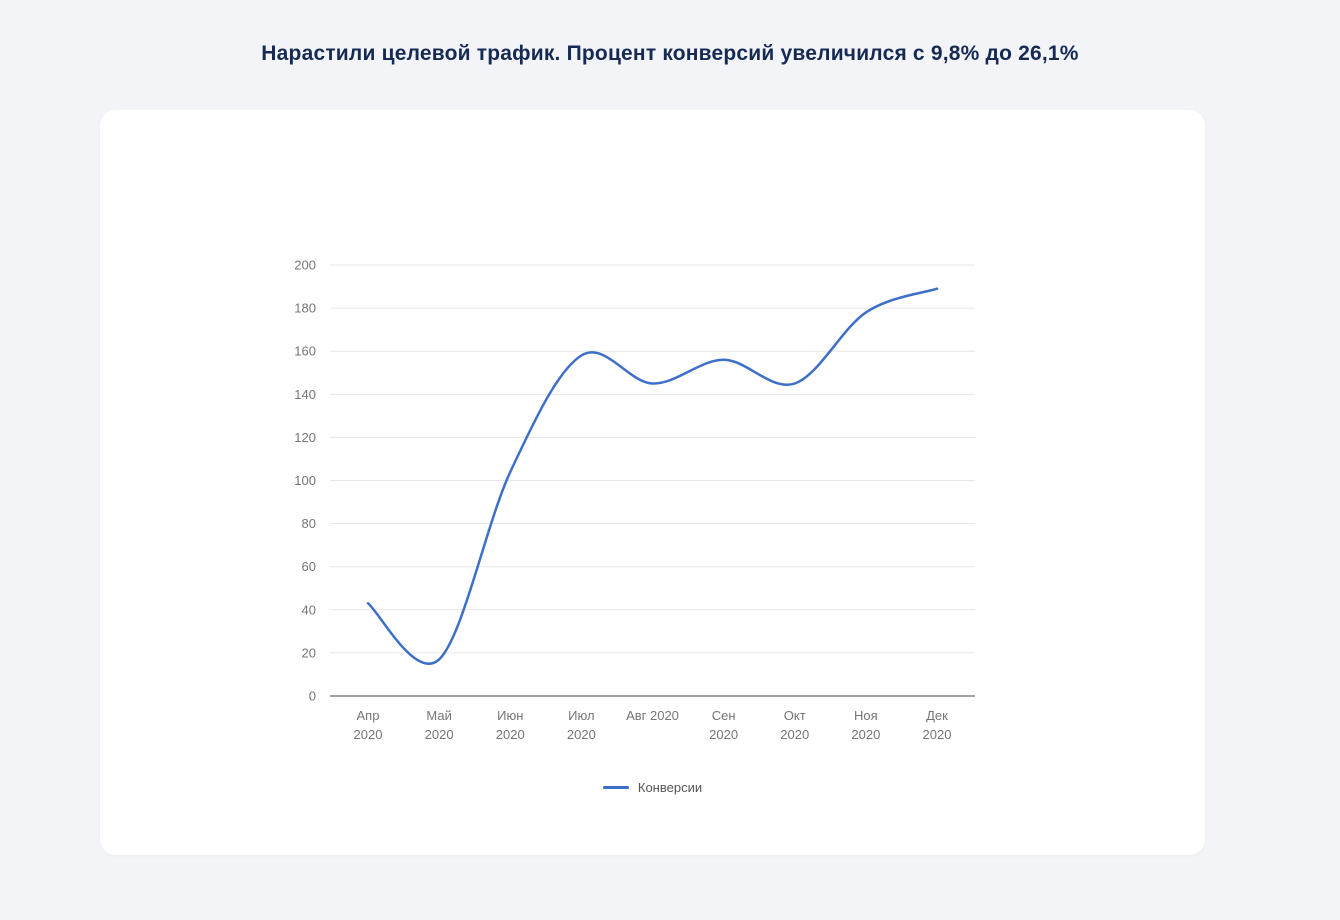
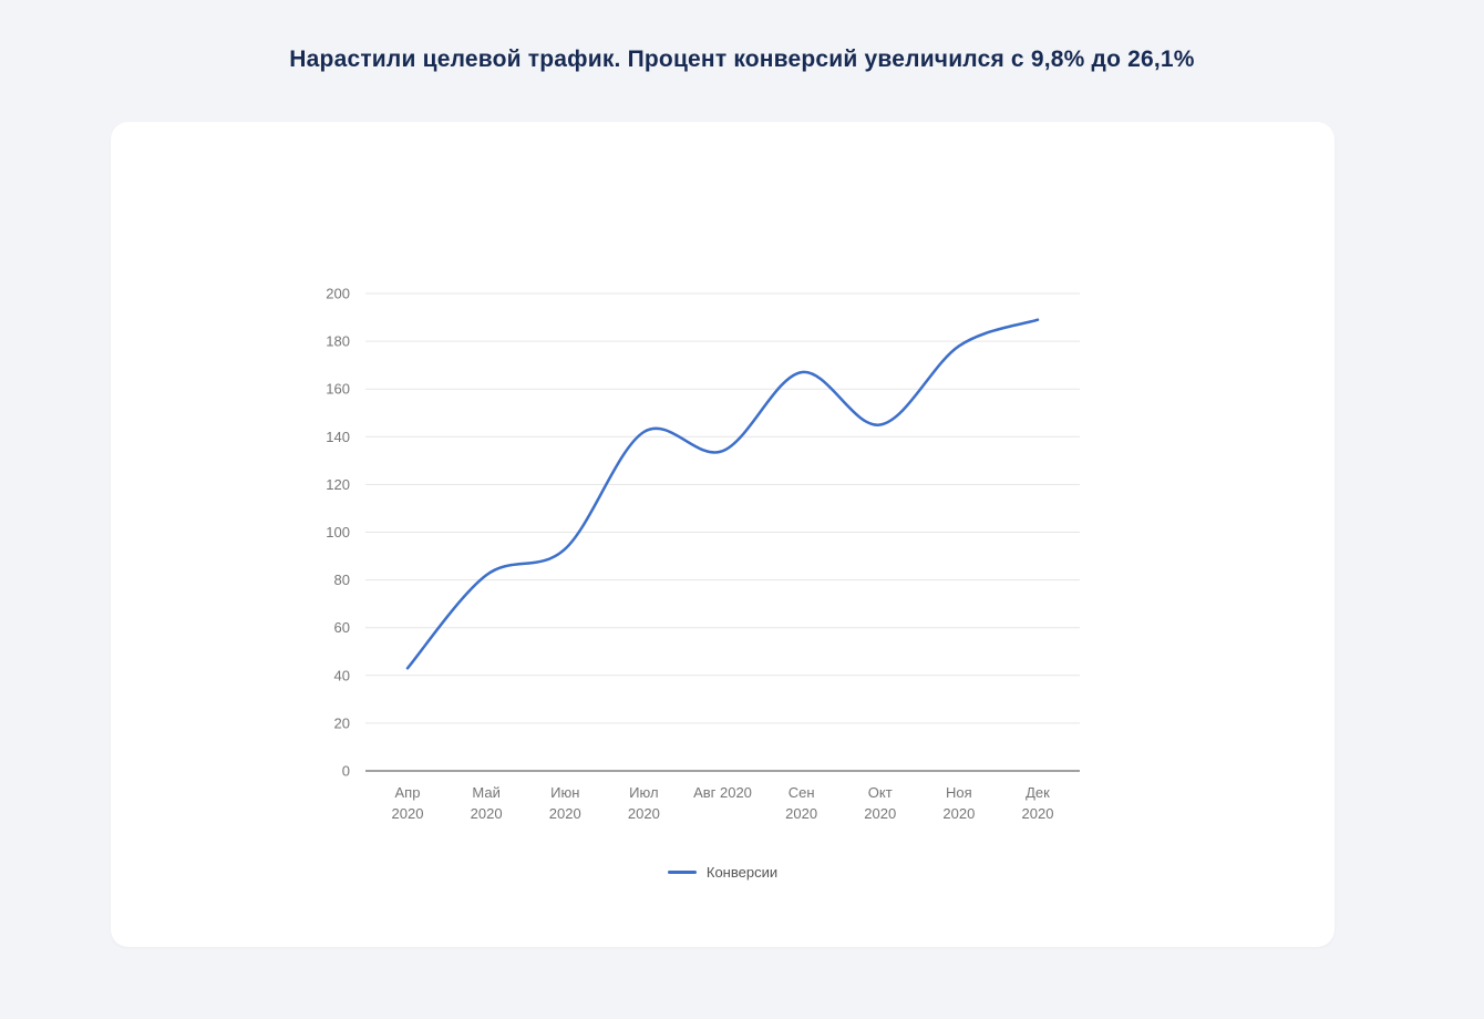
Май 2020: 17 -> 82
Июн 2020: 104 -> 93
Июл 2020: 158 -> 142
Авг 2020: 145 -> 134
Сен 2020: 156 -> 167
